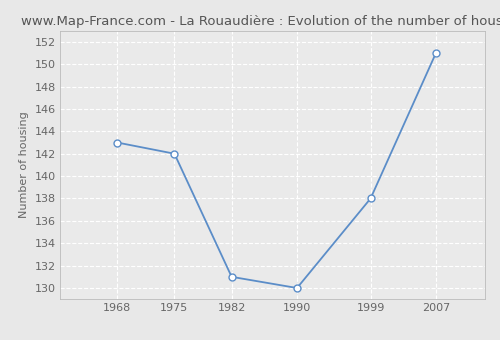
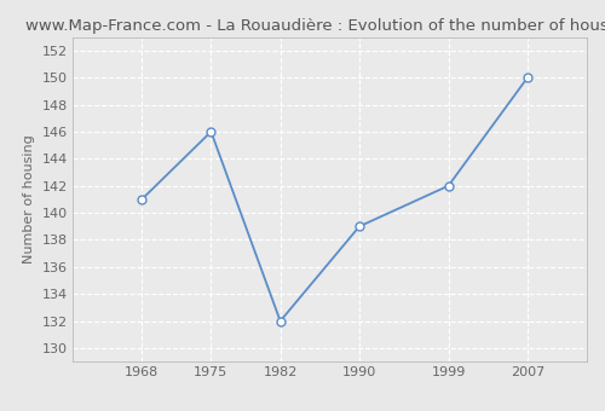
1968: 143 -> 141
1975: 142 -> 146
1982: 131 -> 132
1990: 130 -> 139
1999: 138 -> 142
2007: 151 -> 150
